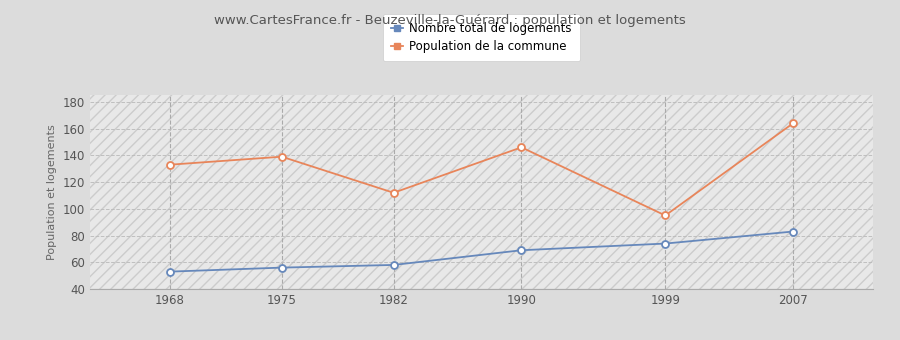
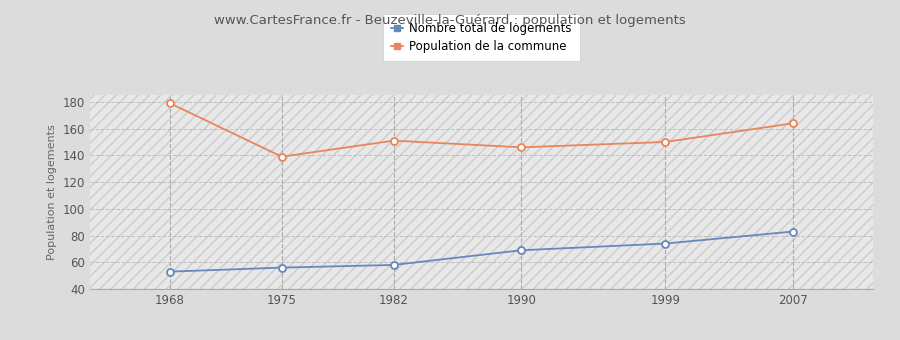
Population de la commune/1968: 133 -> 179
Population de la commune/1982: 112 -> 151
Population de la commune/1999: 95 -> 150
